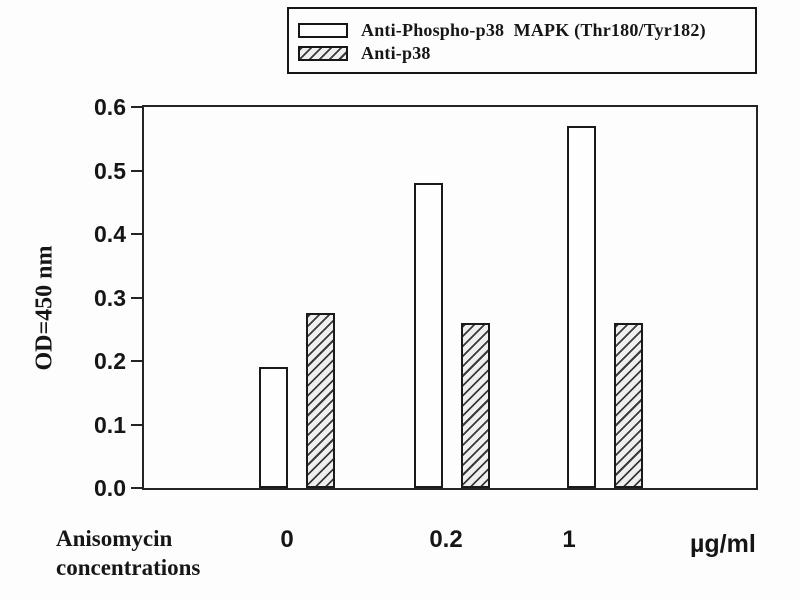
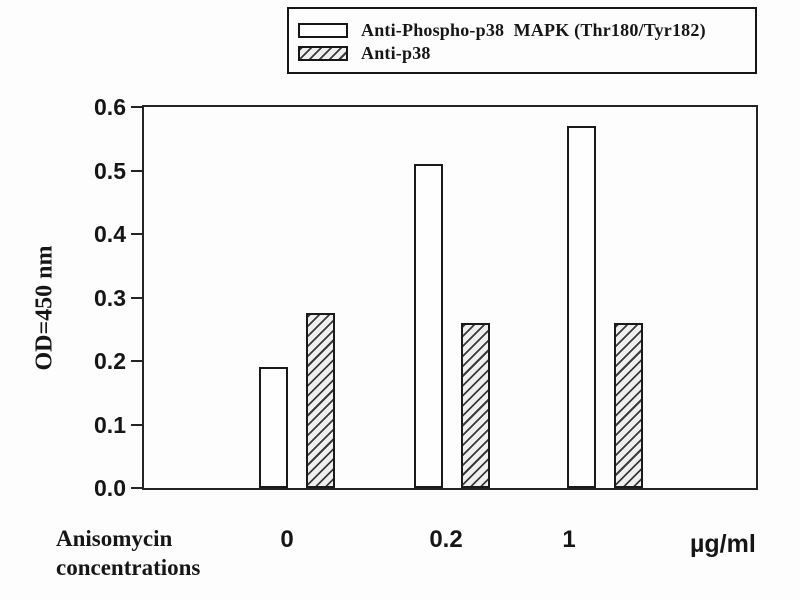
Anti-Phospho-p38 MAPK (Thr180/Tyr182)/0.2: 0.48 -> 0.51
